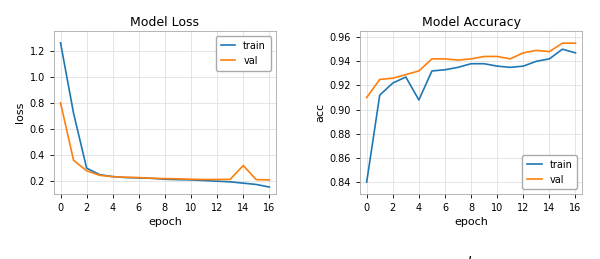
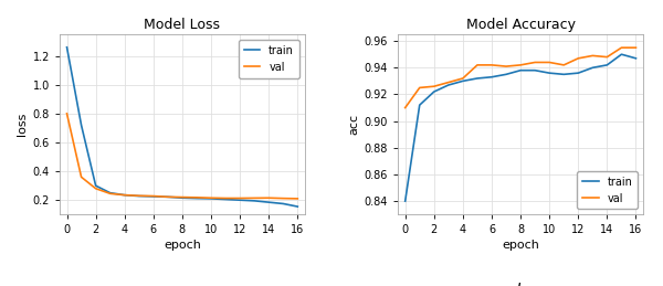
Model Loss/val/14: 0.32 -> 0.21
Model Accuracy/train/4: 0.908 -> 0.930
